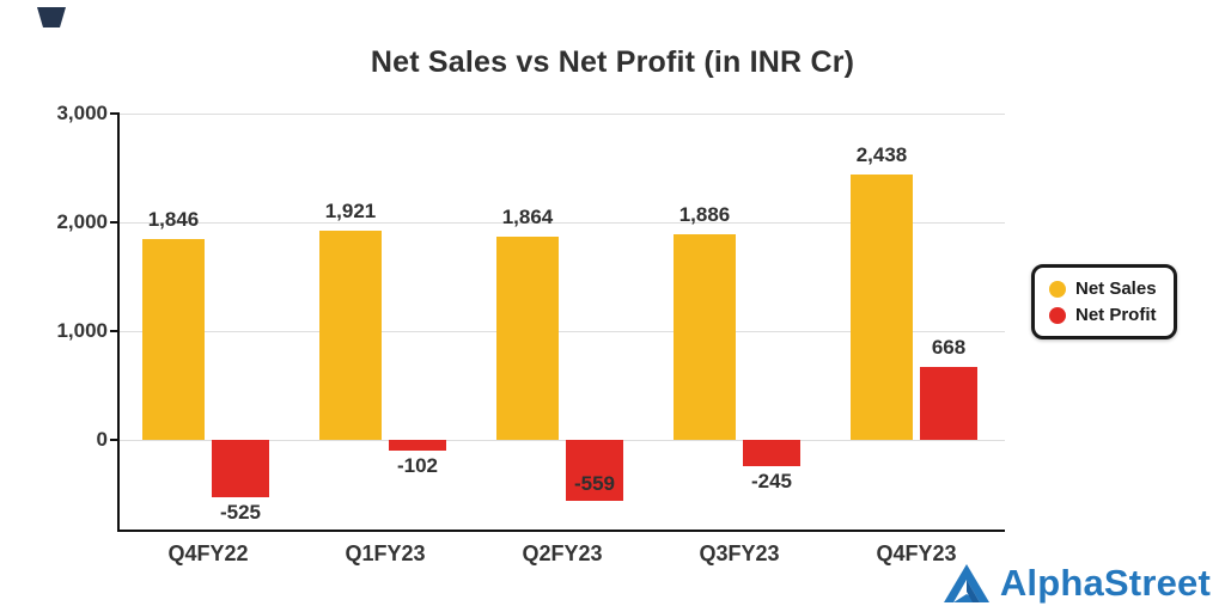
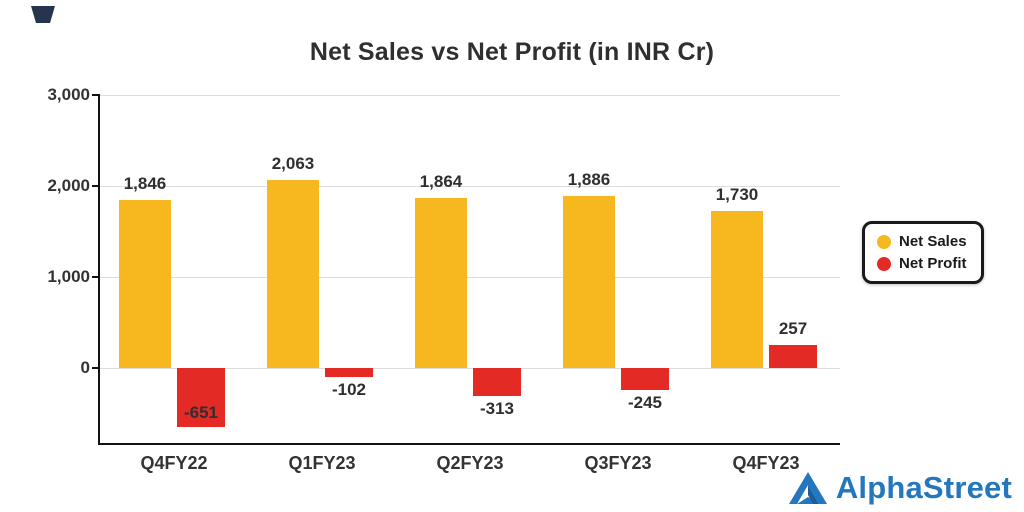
Net Profit/Q4FY22: -525 -> -651
Net Sales/Q1FY23: 1,921 -> 2,063
Net Profit/Q2FY23: -559 -> -313
Net Sales/Q4FY23: 2,438 -> 1,730
Net Profit/Q4FY23: 668 -> 257
